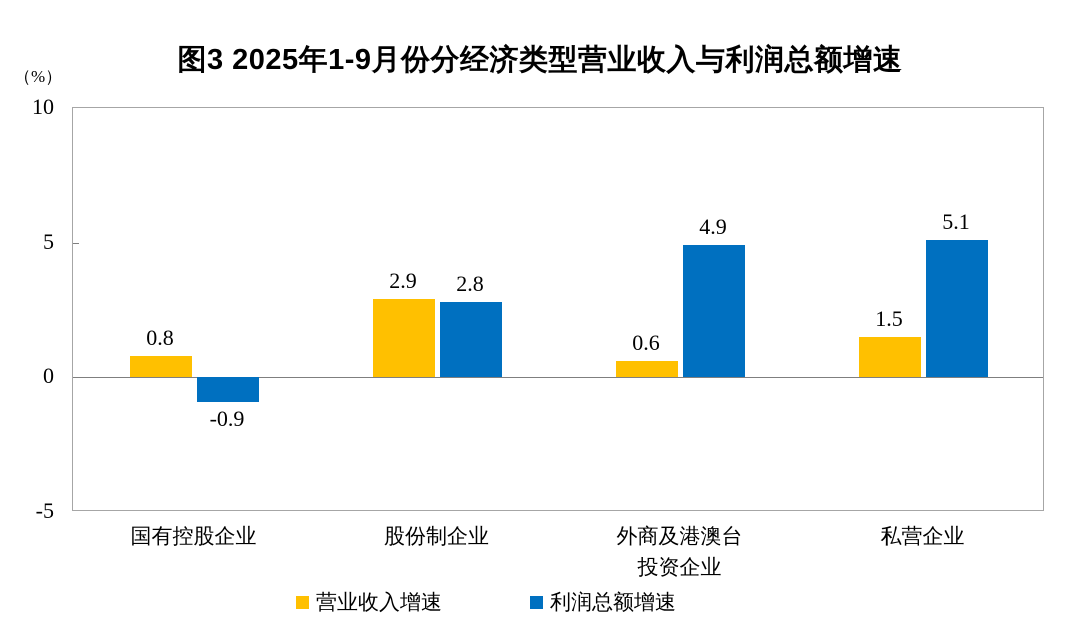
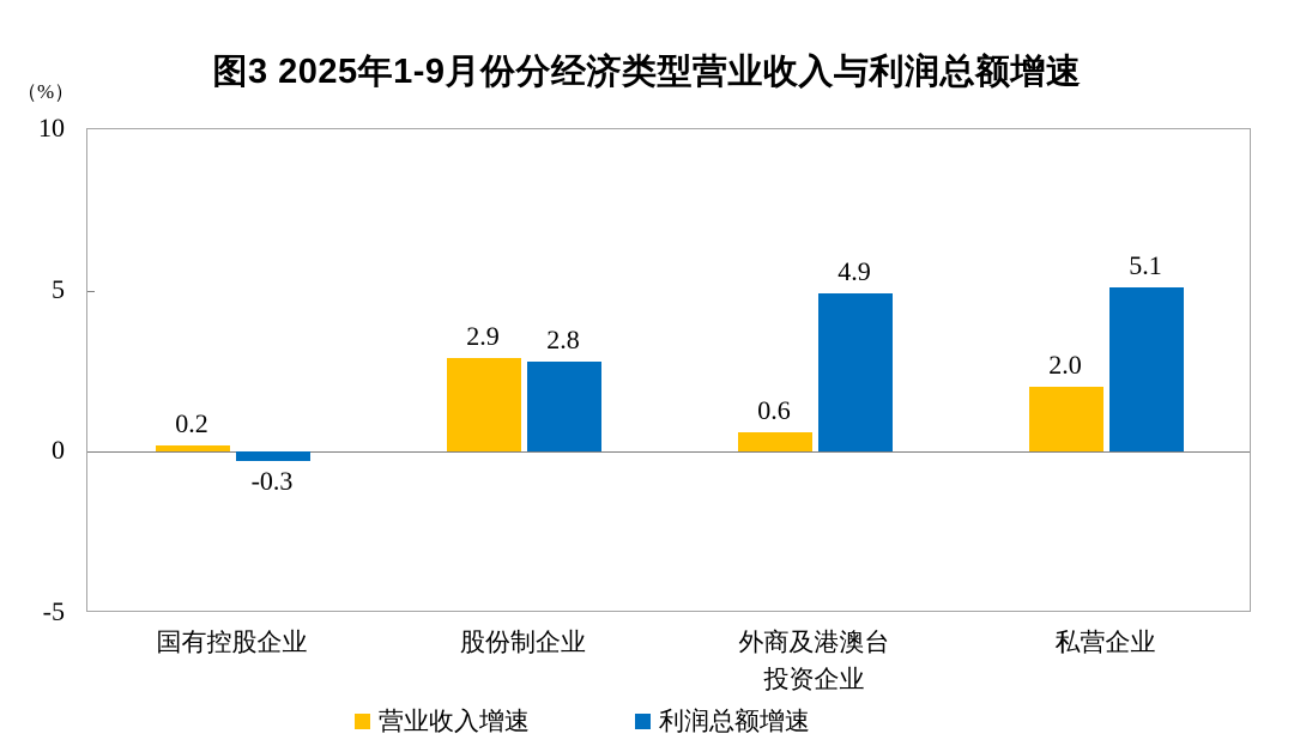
营业收入增速/国有控股企业: 0.8 -> 0.2
利润总额增速/国有控股企业: -0.9 -> -0.3
营业收入增速/私营企业: 1.5 -> 2.0
